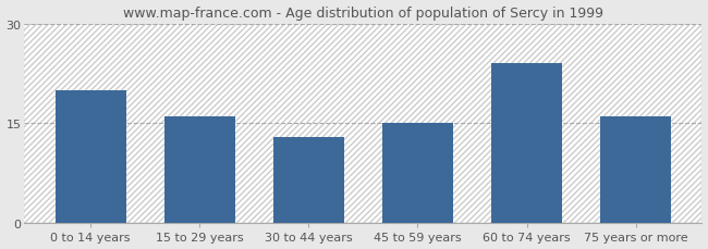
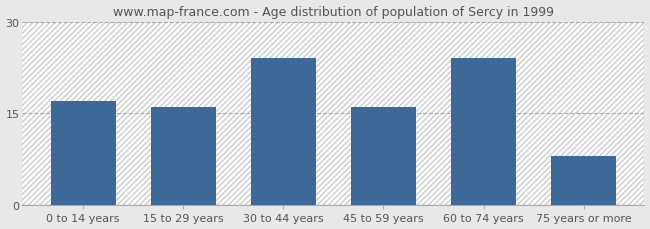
0 to 14 years: 20 -> 17
30 to 44 years: 13 -> 24
45 to 59 years: 15 -> 16
75 years or more: 16 -> 8
